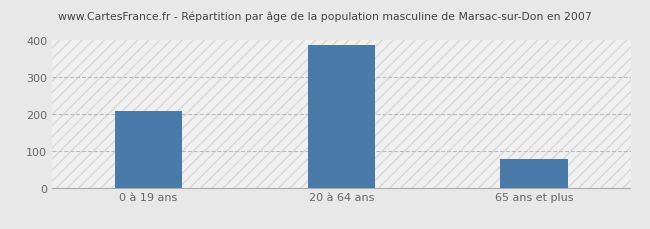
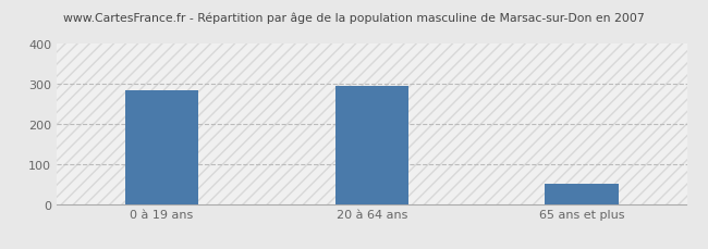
0 à 19 ans: 207 -> 285
20 à 64 ans: 388 -> 295
65 ans et plus: 78 -> 50
